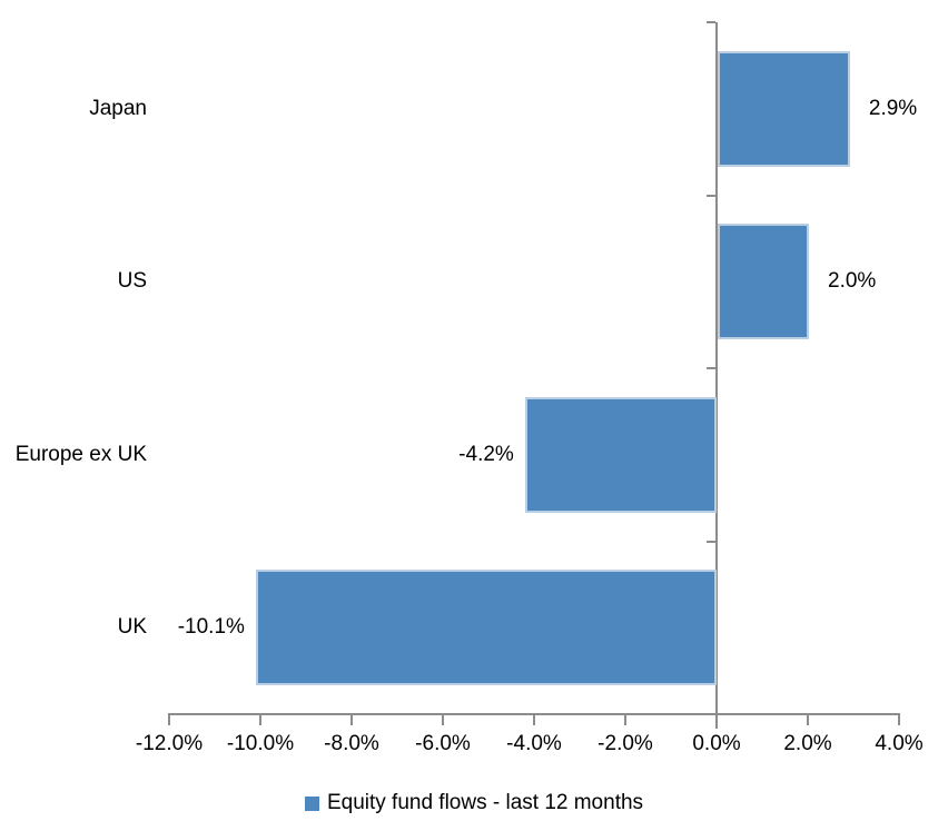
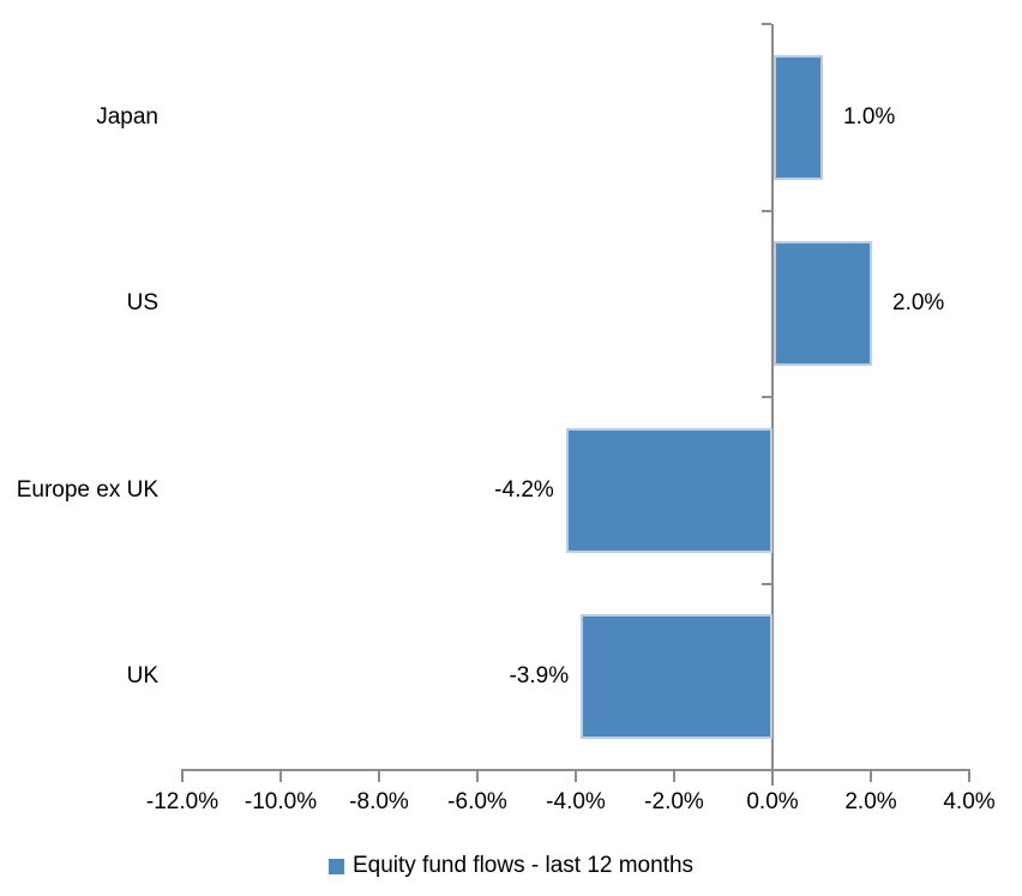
Japan: 2.9% -> 1.0%
UK: -10.1% -> -3.9%
